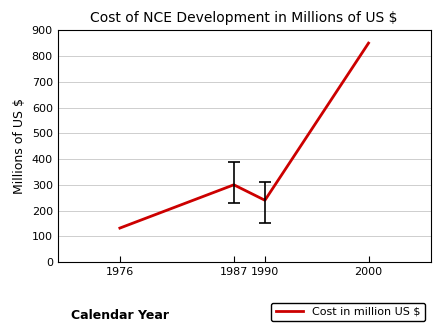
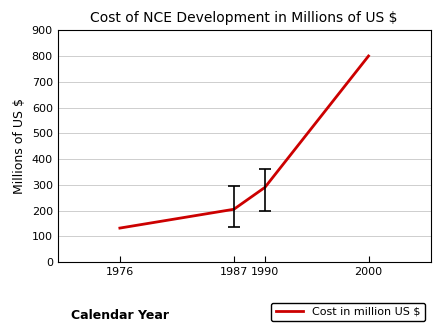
1987: 300 -> 205
1990: 240 -> 290
2000: 850 -> 800
